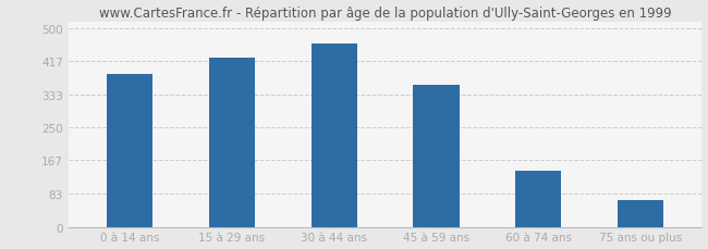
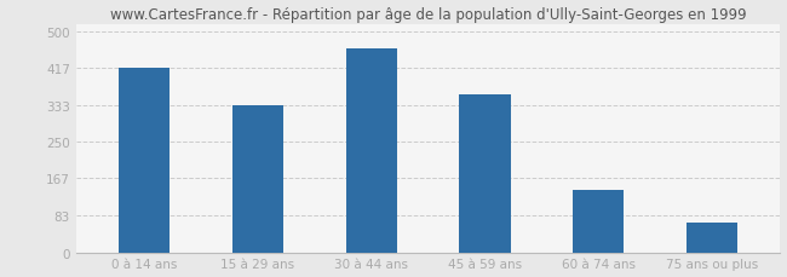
0 à 14 ans: 385 -> 417
15 à 29 ans: 425 -> 333
